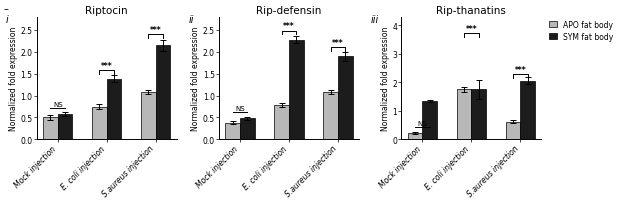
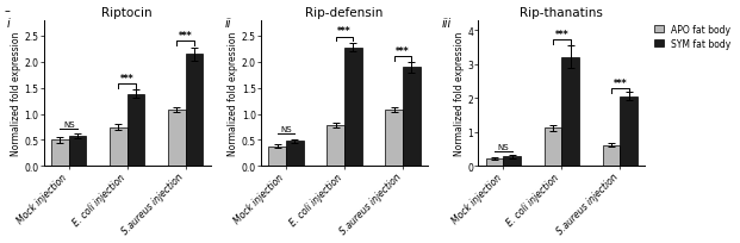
Rip-thanatins/SYM fat body/Mock injection: 1.35 -> 0.28
Rip-thanatins/APO fat body/E. coli injection: 1.75 -> 1.12
Rip-thanatins/SYM fat body/E. coli injection: 1.75 -> 3.22
